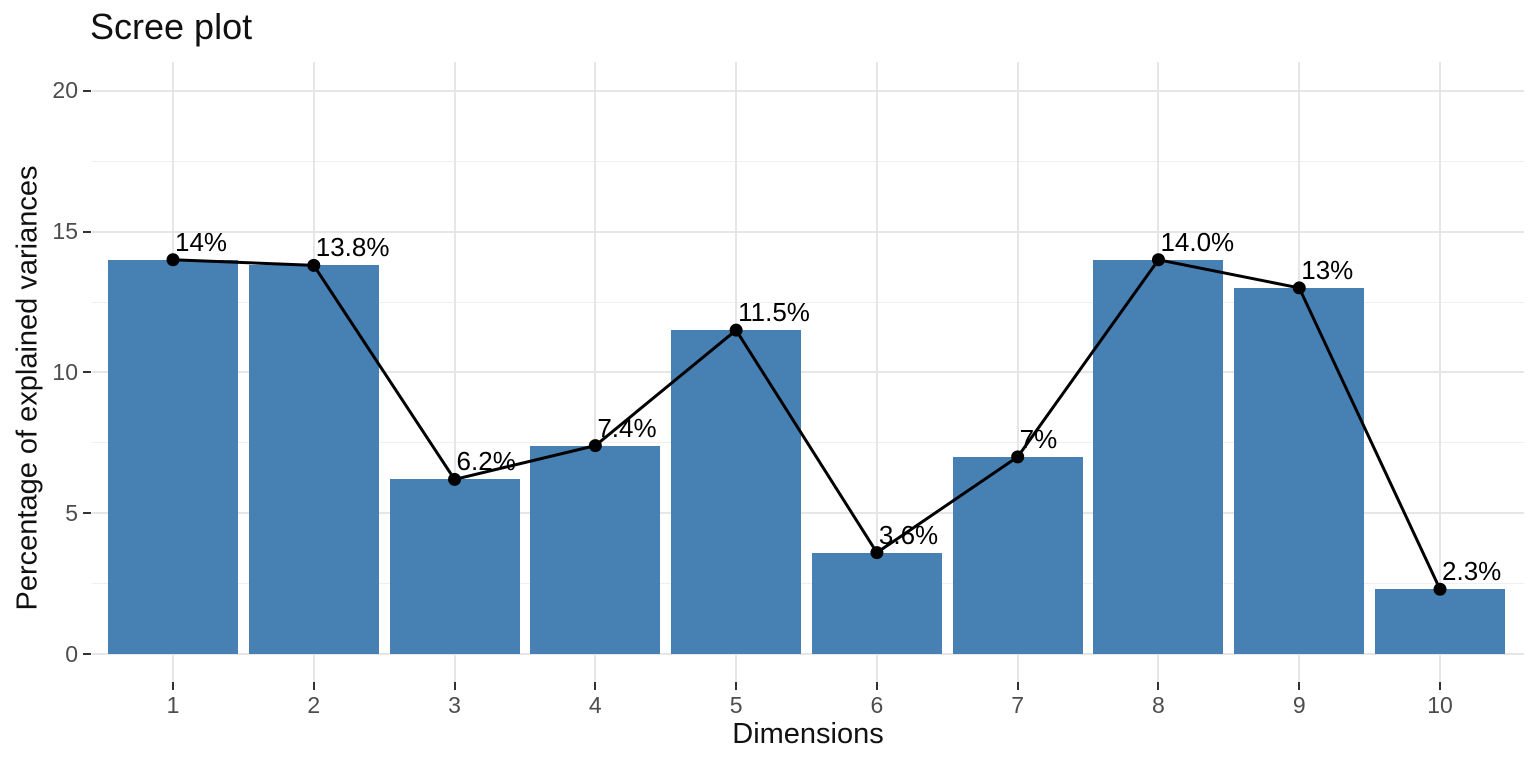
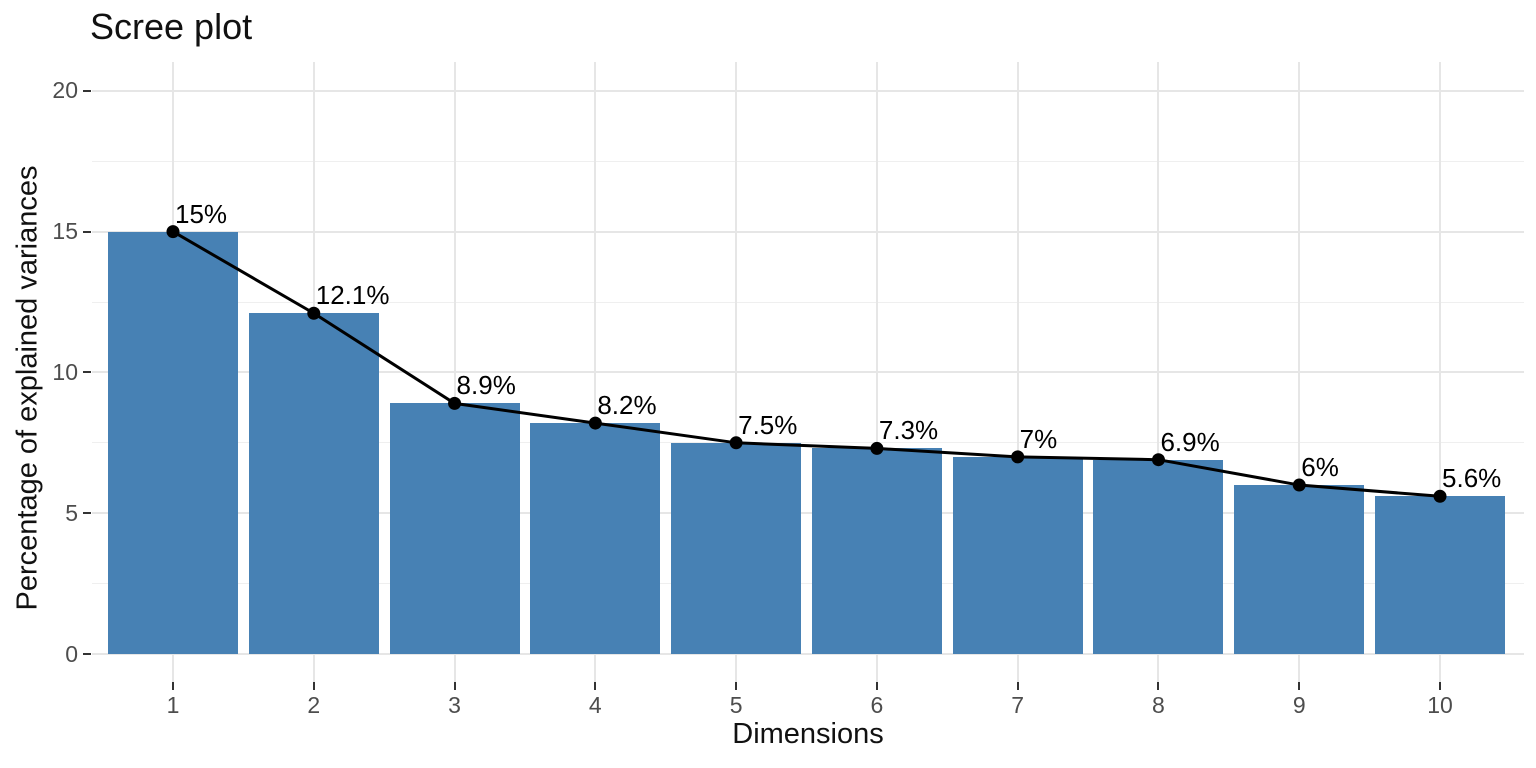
1: 14% -> 15%
2: 13.8% -> 12.1%
3: 6.2% -> 8.9%
4: 7.4% -> 8.2%
5: 11.5% -> 7.5%
6: 3.6% -> 7.3%
8: 14.0% -> 6.9%
9: 13% -> 6%
10: 2.3% -> 5.6%
